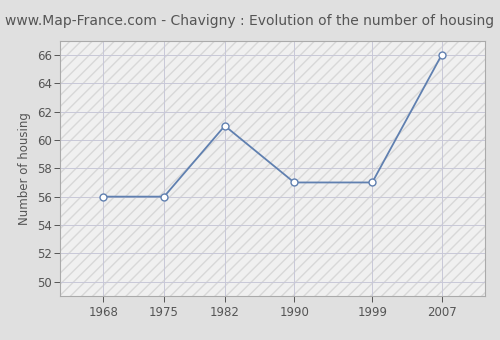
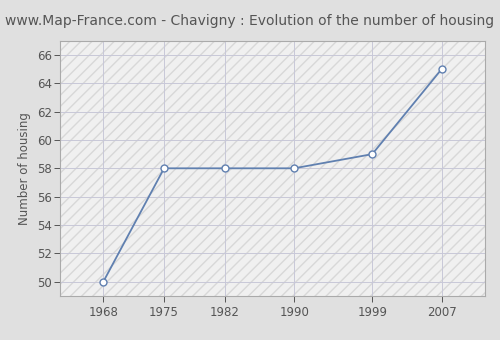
1968: 56 -> 50
1975: 56 -> 58
1982: 61 -> 58
1990: 57 -> 58
1999: 57 -> 59
2007: 66 -> 65
